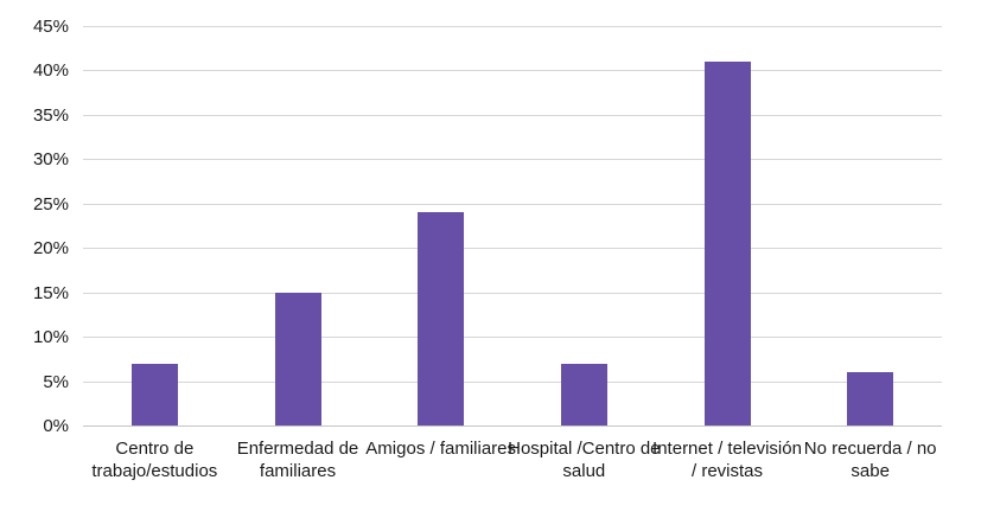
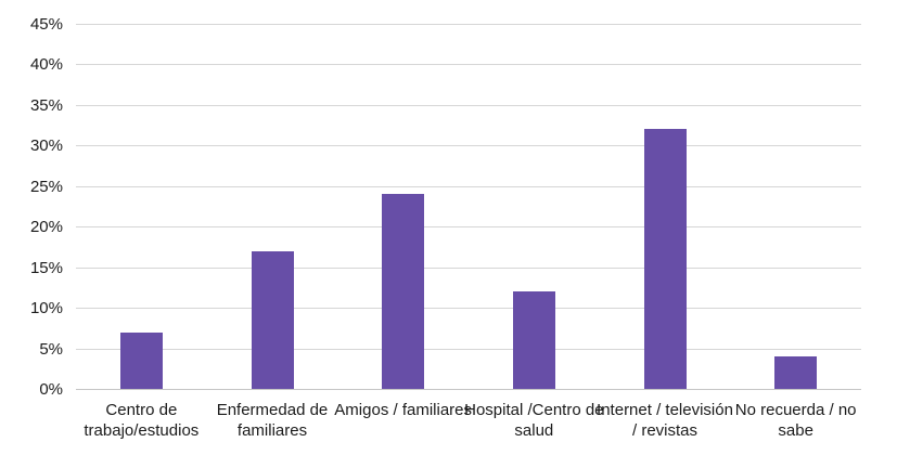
Enfermedad de familiares: 15% -> 17%
Hospital /Centro de salud: 7% -> 12%
Internet / televisión / revistas: 41% -> 32%
No recuerda / no sabe: 6% -> 4%
